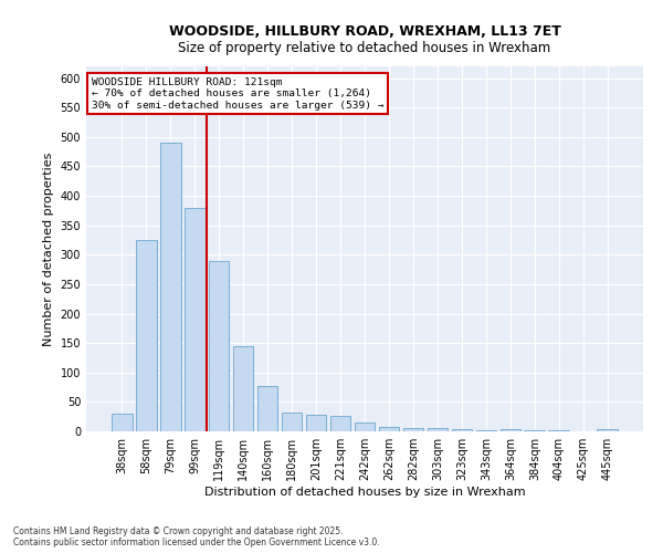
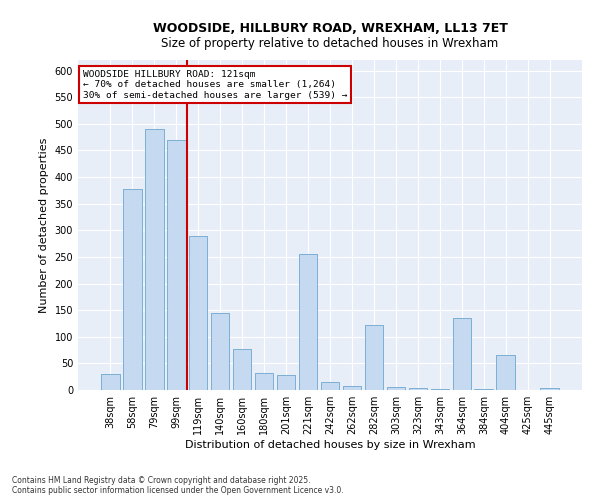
58sqm: 325 -> 378
99sqm: 380 -> 470
221sqm: 27 -> 256
282sqm: 5 -> 122
364sqm: 3 -> 136
404sqm: 2 -> 66
